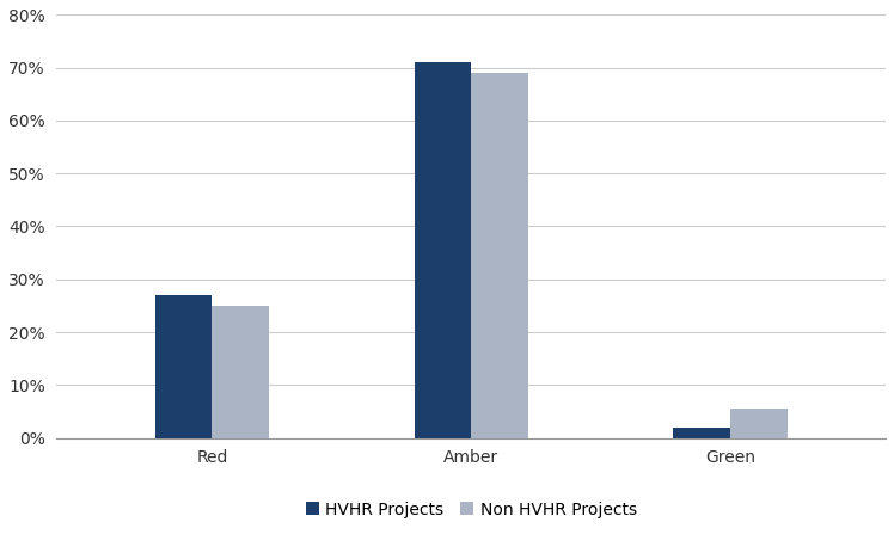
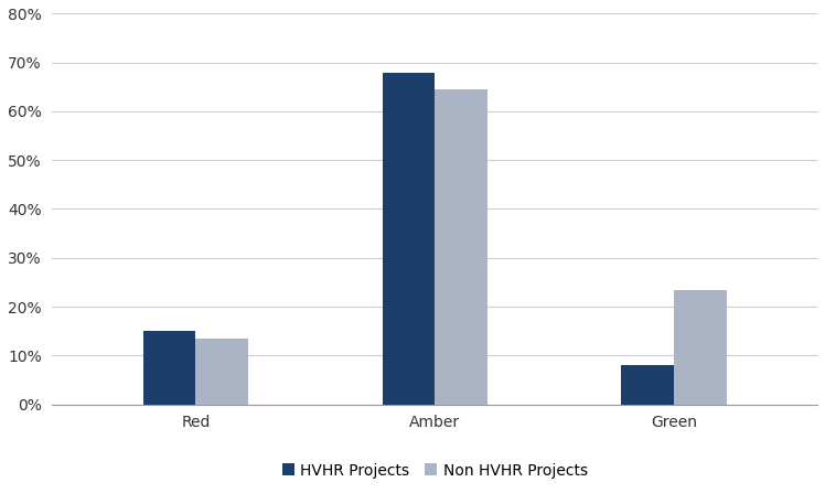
HVHR Projects/Red: 27% -> 15%
Non HVHR Projects/Red: 25.0% -> 13.5%
HVHR Projects/Amber: 71% -> 68%
Non HVHR Projects/Amber: 69.0% -> 64.5%
HVHR Projects/Green: 2% -> 8%
Non HVHR Projects/Green: 5.5% -> 23.5%
